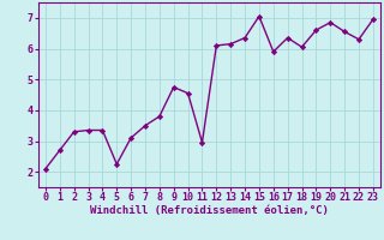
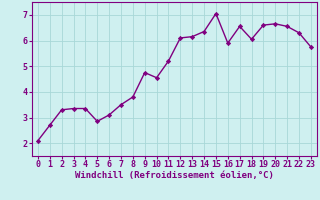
5: 2.25 -> 2.85
11: 2.95 -> 5.20
17: 6.35 -> 6.55
20: 6.85 -> 6.65
23: 6.95 -> 5.75
